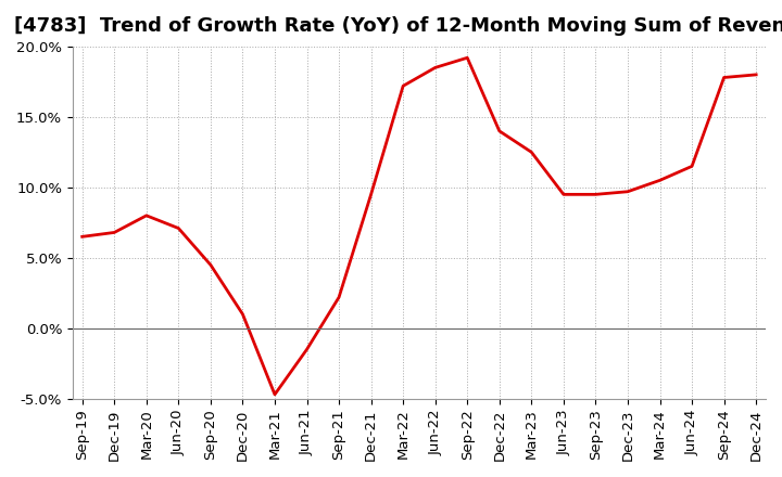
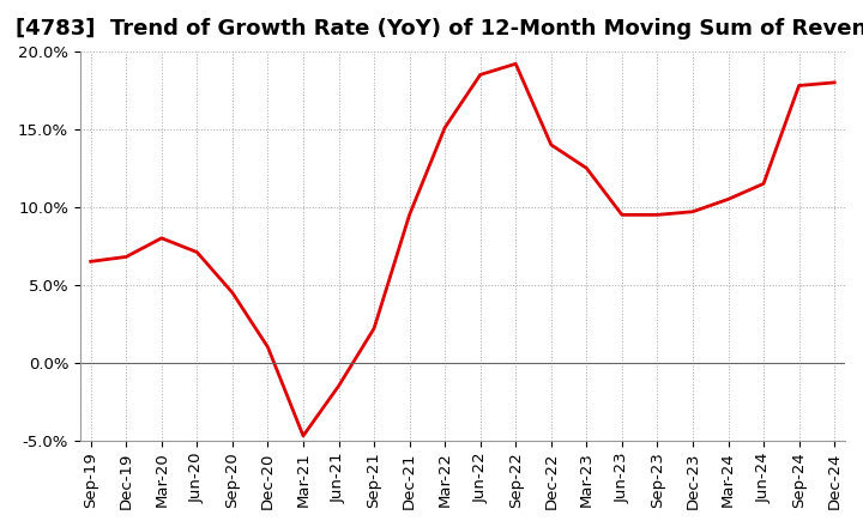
Mar-22: 17.2% -> 15.1%
